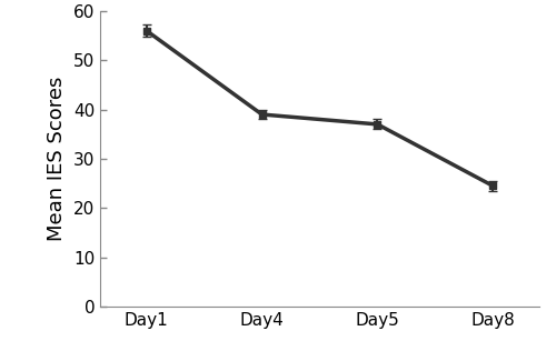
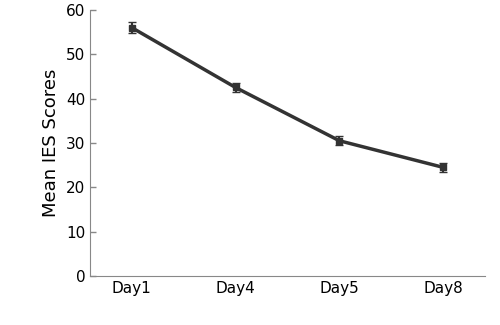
Day4: 39.0 -> 42.5
Day5: 37.0 -> 30.5
